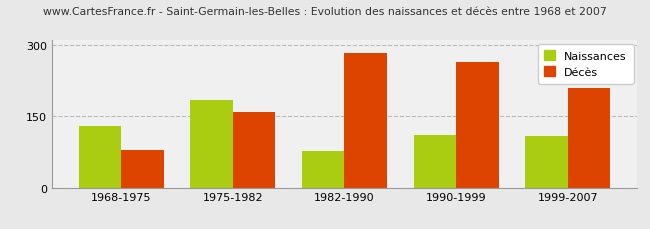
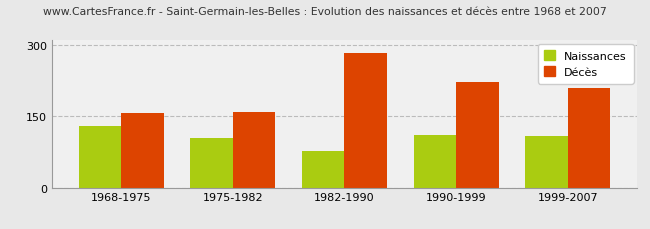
Décès/1968-1975: 80 -> 157
Naissances/1975-1982: 185 -> 105
Décès/1990-1999: 265 -> 222
